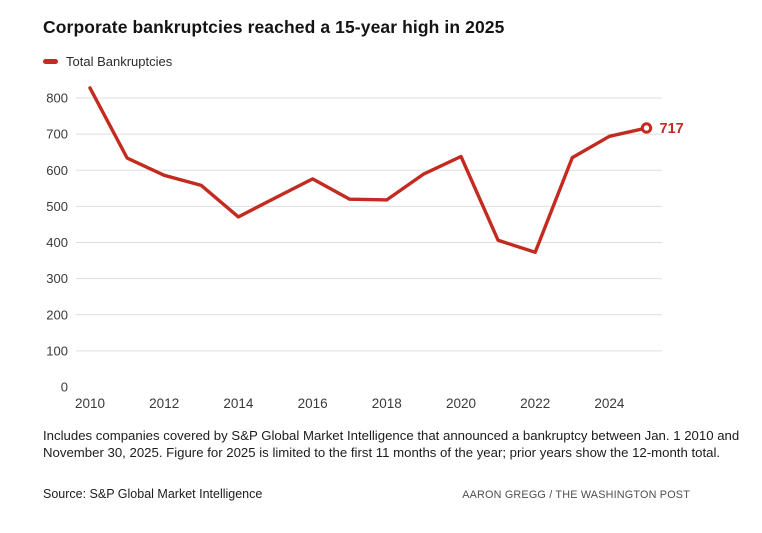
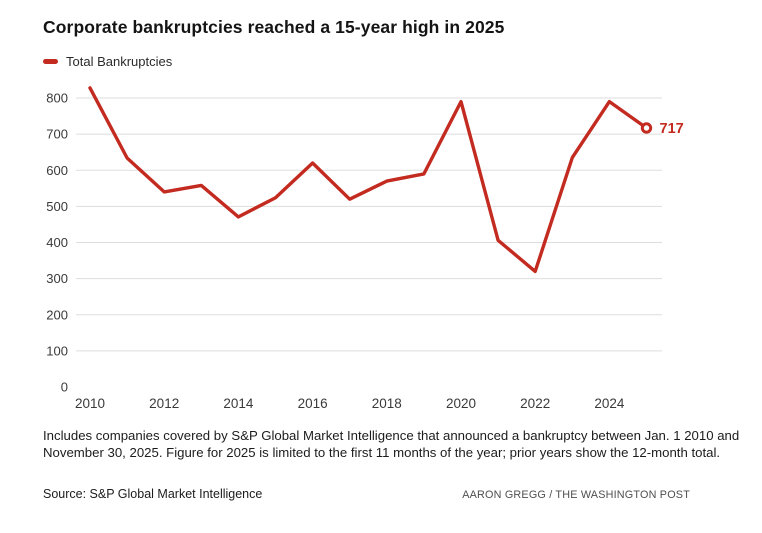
2012: 590 -> 540
2016: 580 -> 620
2018: 520 -> 570
2020: 640 -> 790
2022: 370 -> 320
2024: 690 -> 790
